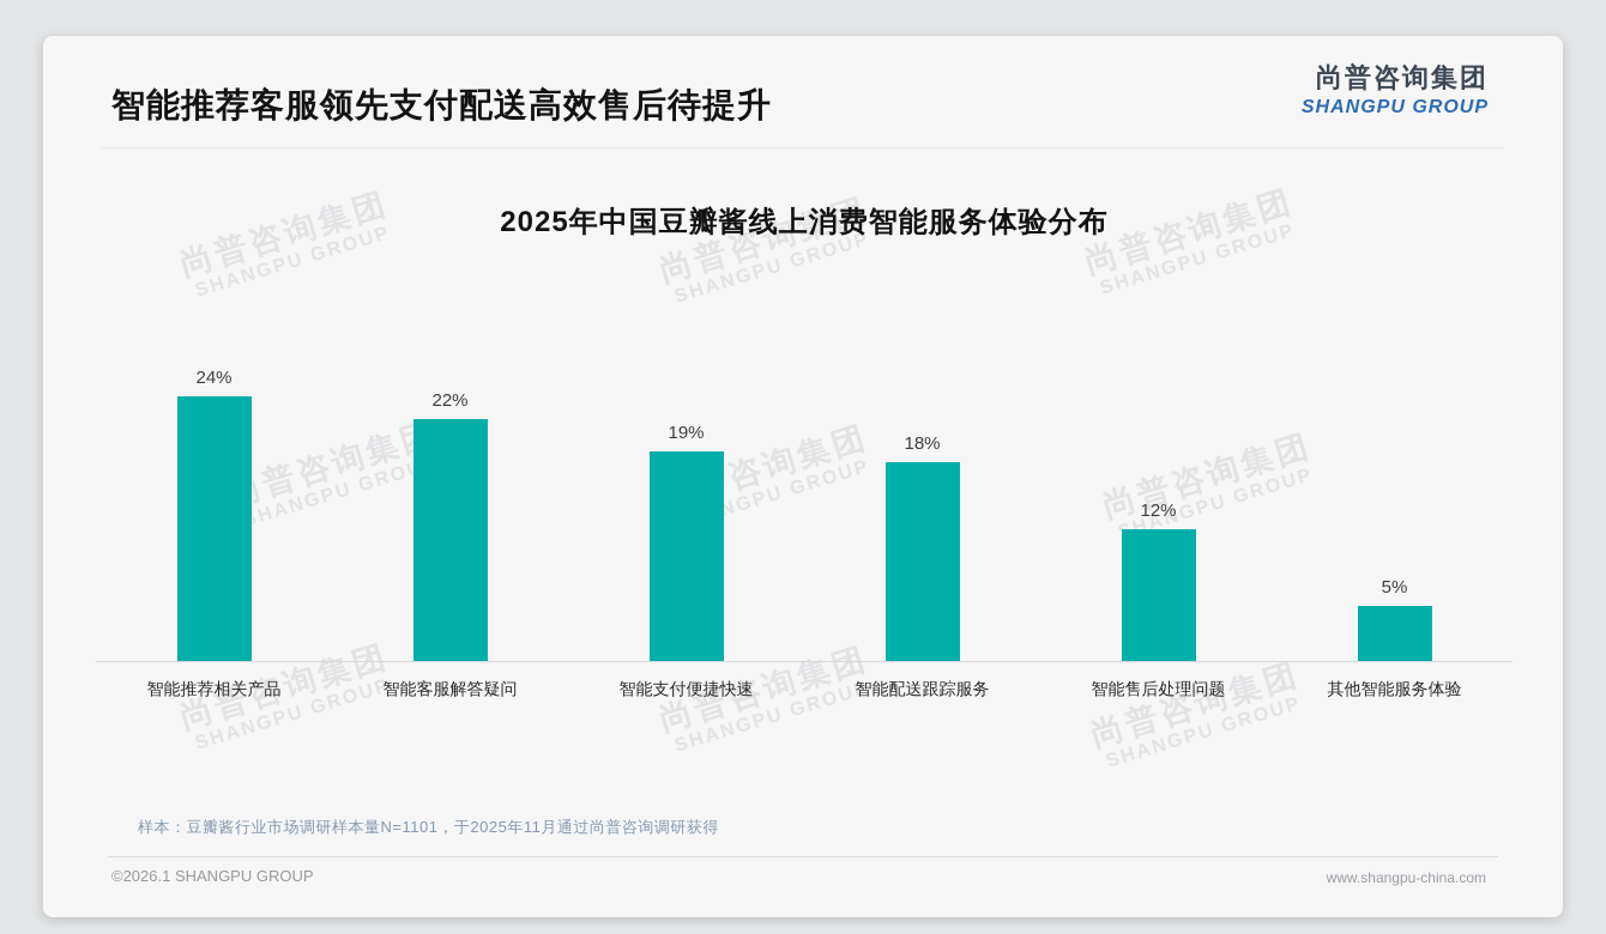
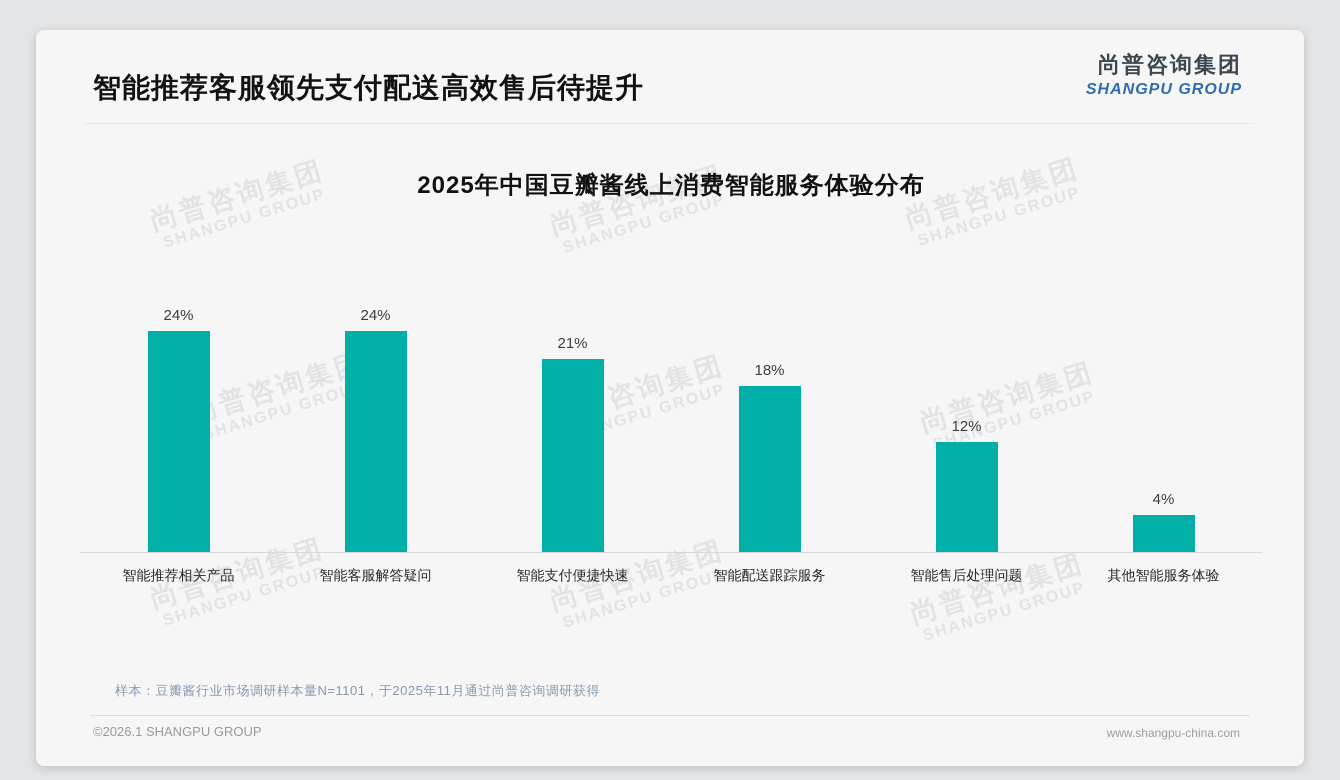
智能客服解答疑问: 22% -> 24%
智能支付便捷快速: 19% -> 21%
其他智能服务体验: 5% -> 4%
